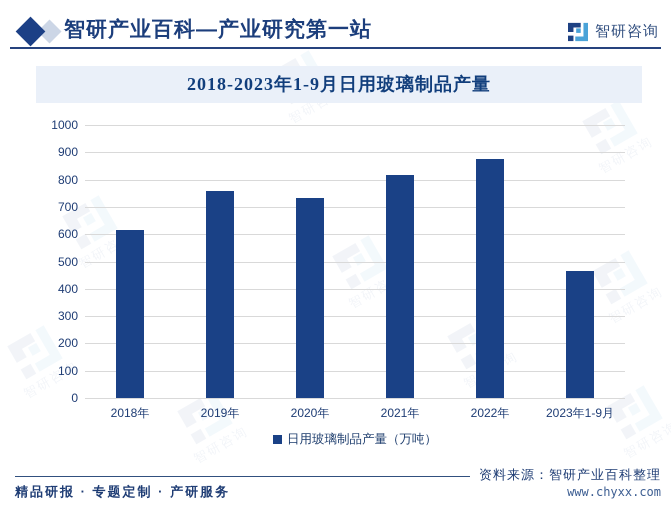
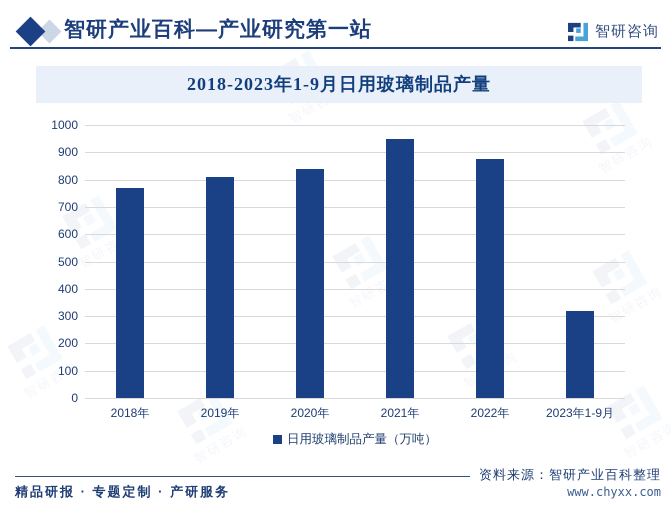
2018年: 620 -> 770
2019年: 760 -> 810
2020年: 730 -> 840
2021年: 820 -> 950
2023年1-9月: 470 -> 320
